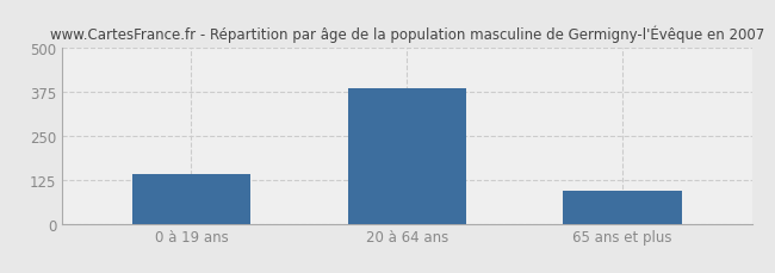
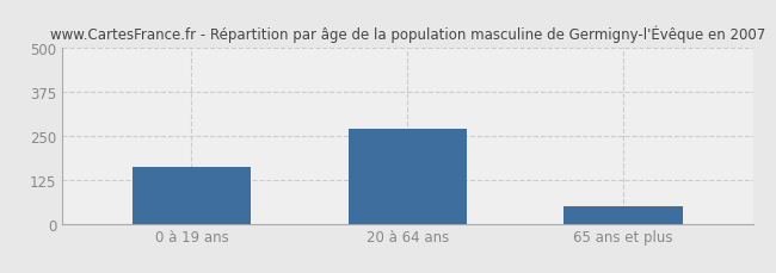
0 à 19 ans: 140 -> 160
20 à 64 ans: 385 -> 270
65 ans et plus: 95 -> 50
